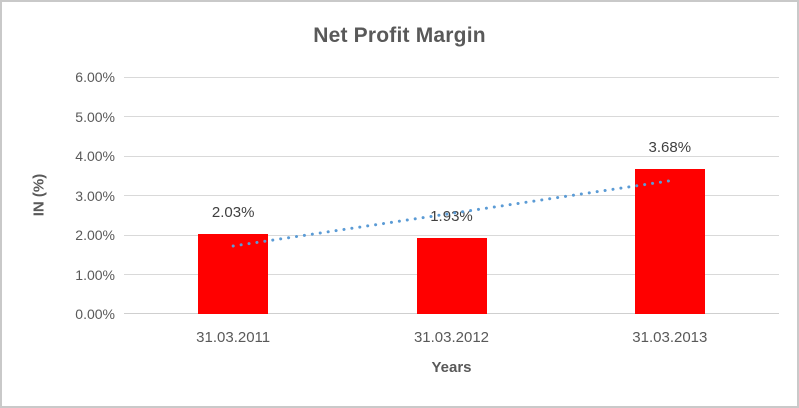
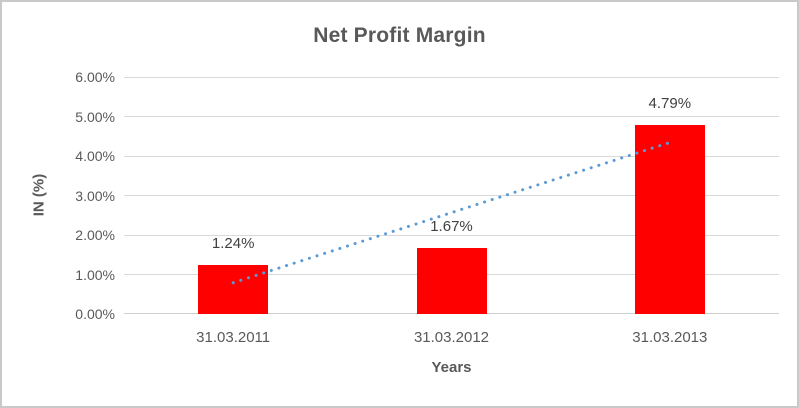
31.03.2011: 2.03% -> 1.24%
31.03.2012: 1.93% -> 1.67%
31.03.2013: 3.68% -> 4.79%
